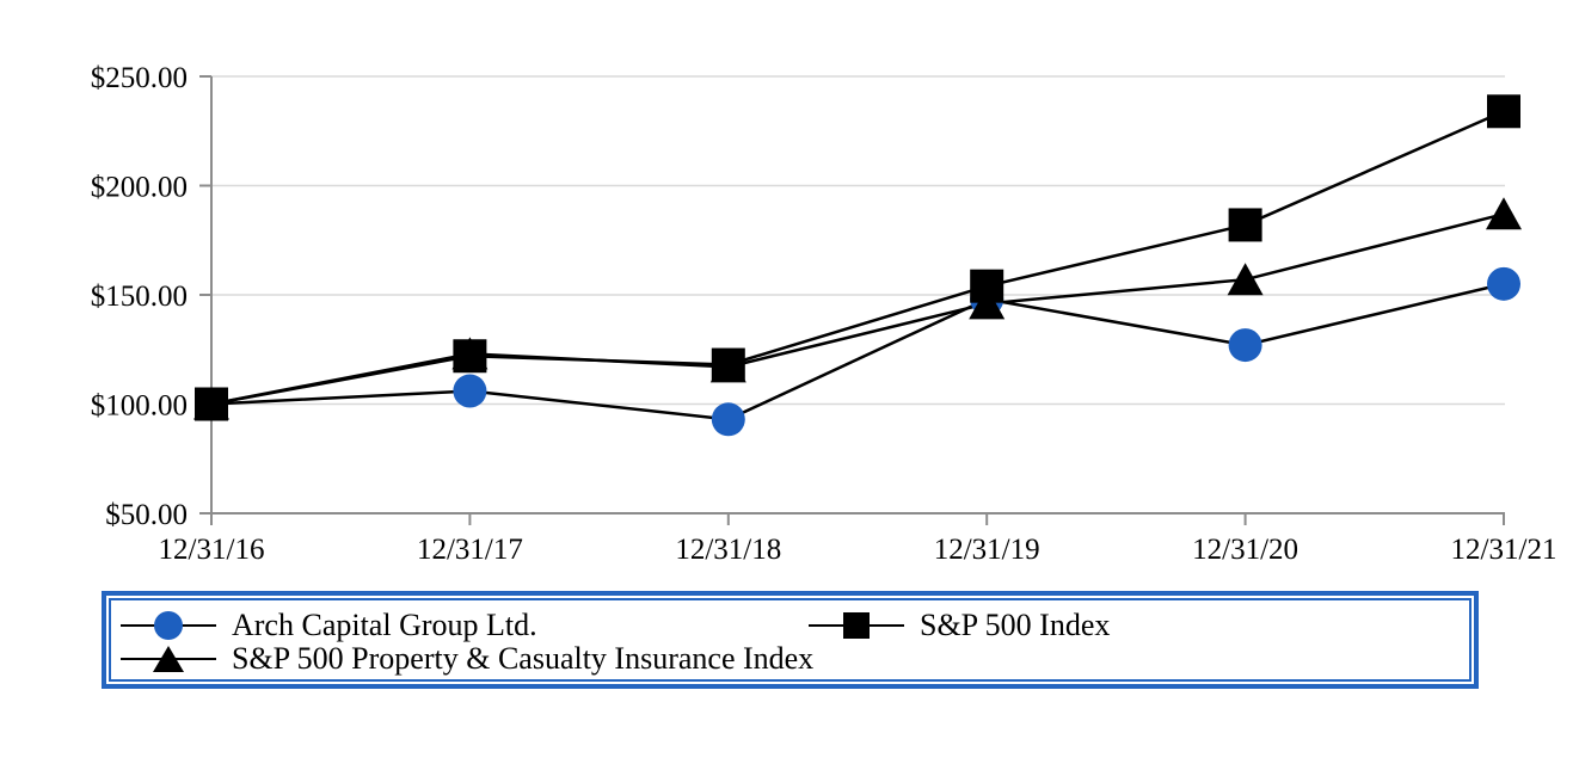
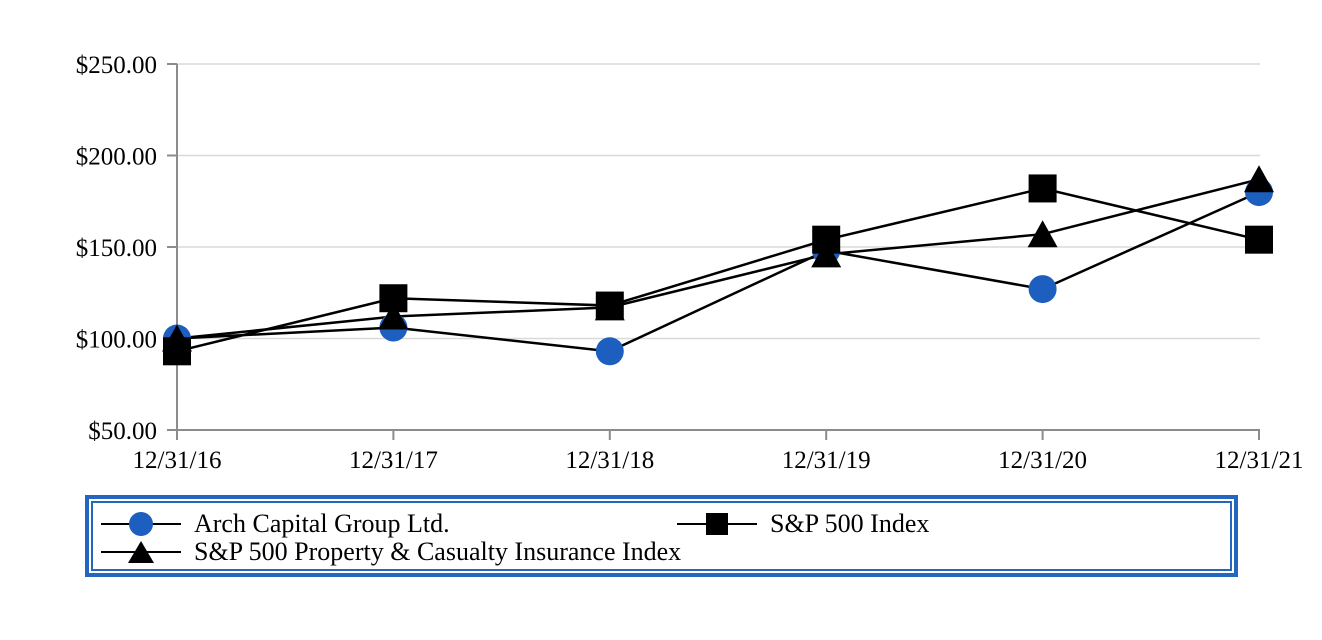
S&P 500 Index/12/31/16: $100 -> $93
S&P 500 Property & Casualty Insurance Index/12/31/17: $123 -> $112
Arch Capital Group Ltd./12/31/21: $155 -> $180
S&P 500 Index/12/31/21: $234 -> $154
